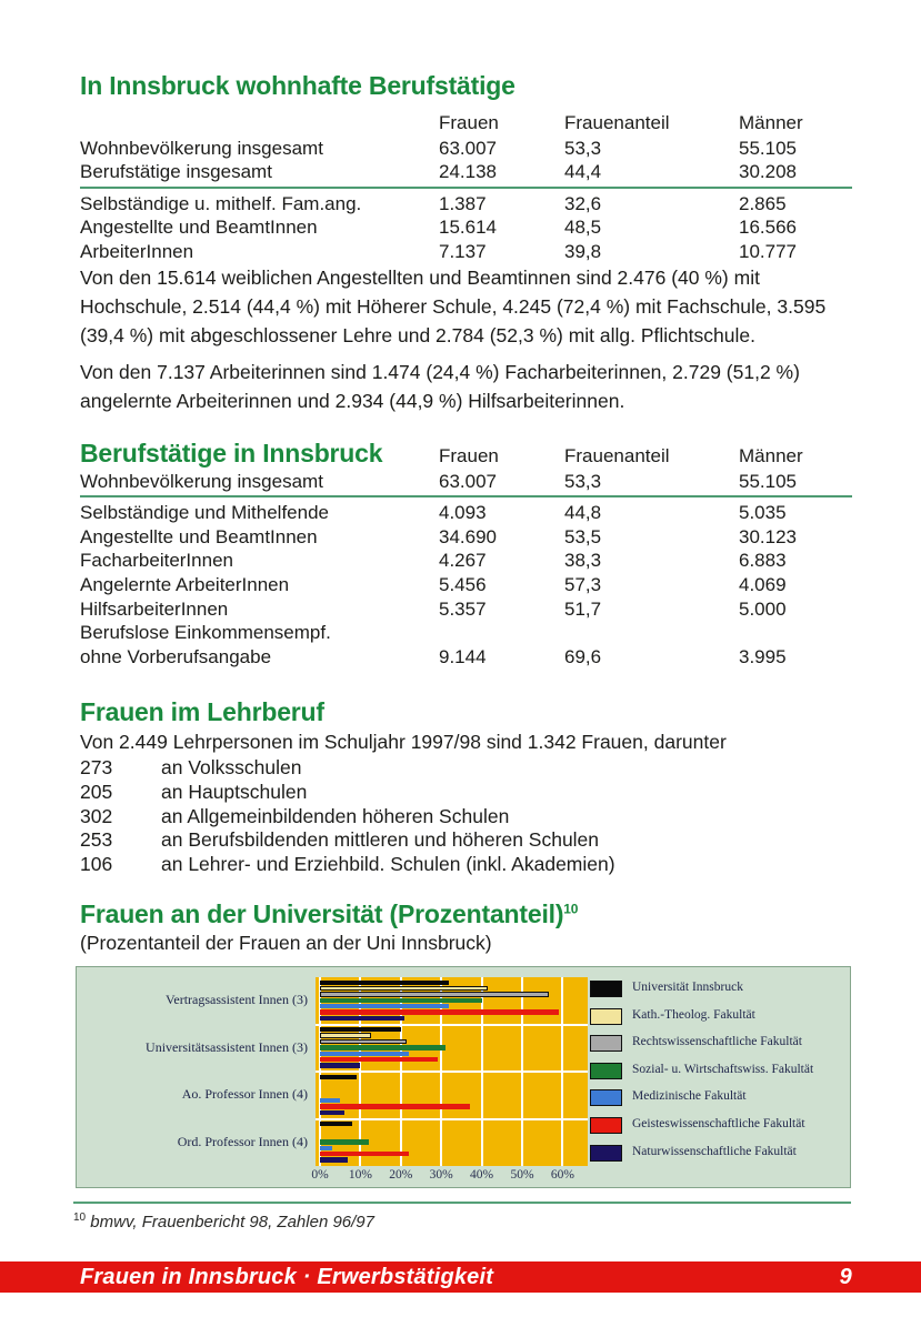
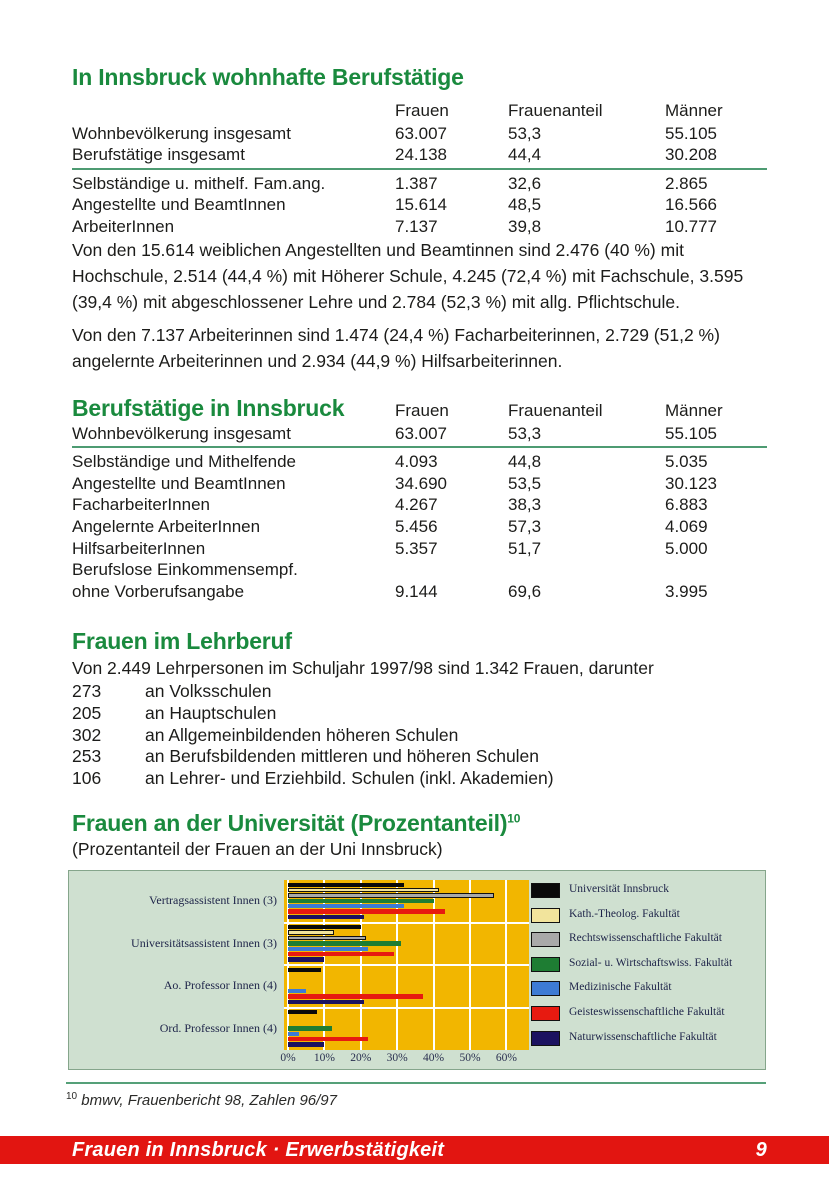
Geisteswissenschaftliche Fakultät/Vertragsassistent Innen (3): 59% -> 43%
Naturwissenschaftliche Fakultät/Ao. Professor Innen (4): 6% -> 21%
Naturwissenschaftliche Fakultät/Ord. Professor Innen (4): 7% -> 10%
